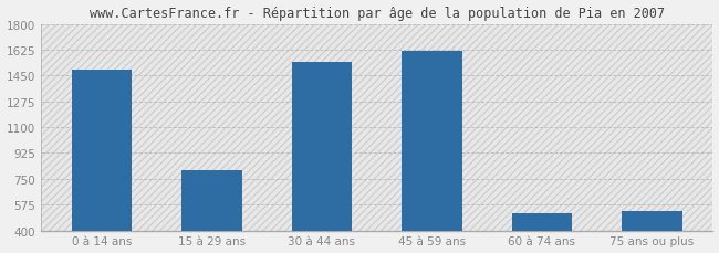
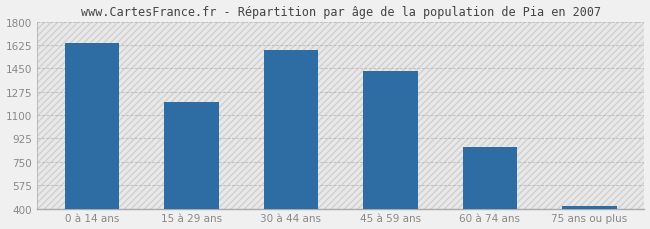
0 à 14 ans: 1490 -> 1640
15 à 29 ans: 810 -> 1200
30 à 44 ans: 1540 -> 1590
45 à 59 ans: 1620 -> 1430
60 à 74 ans: 520 -> 860
75 ans ou plus: 530 -> 420
